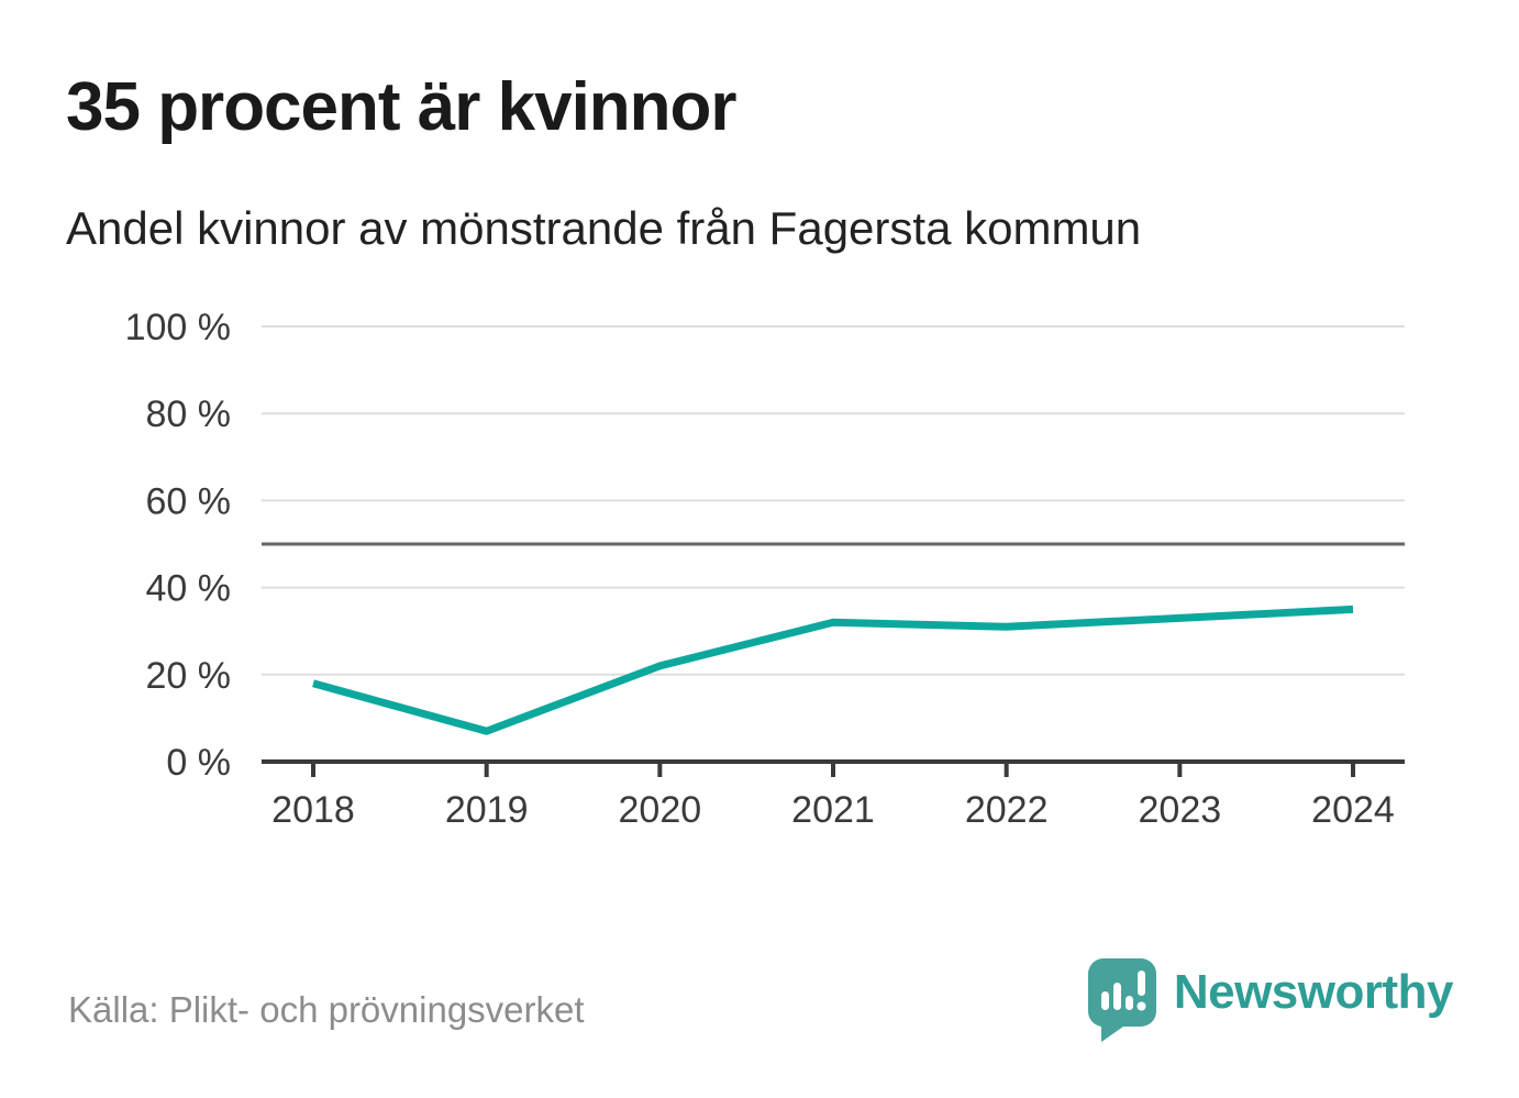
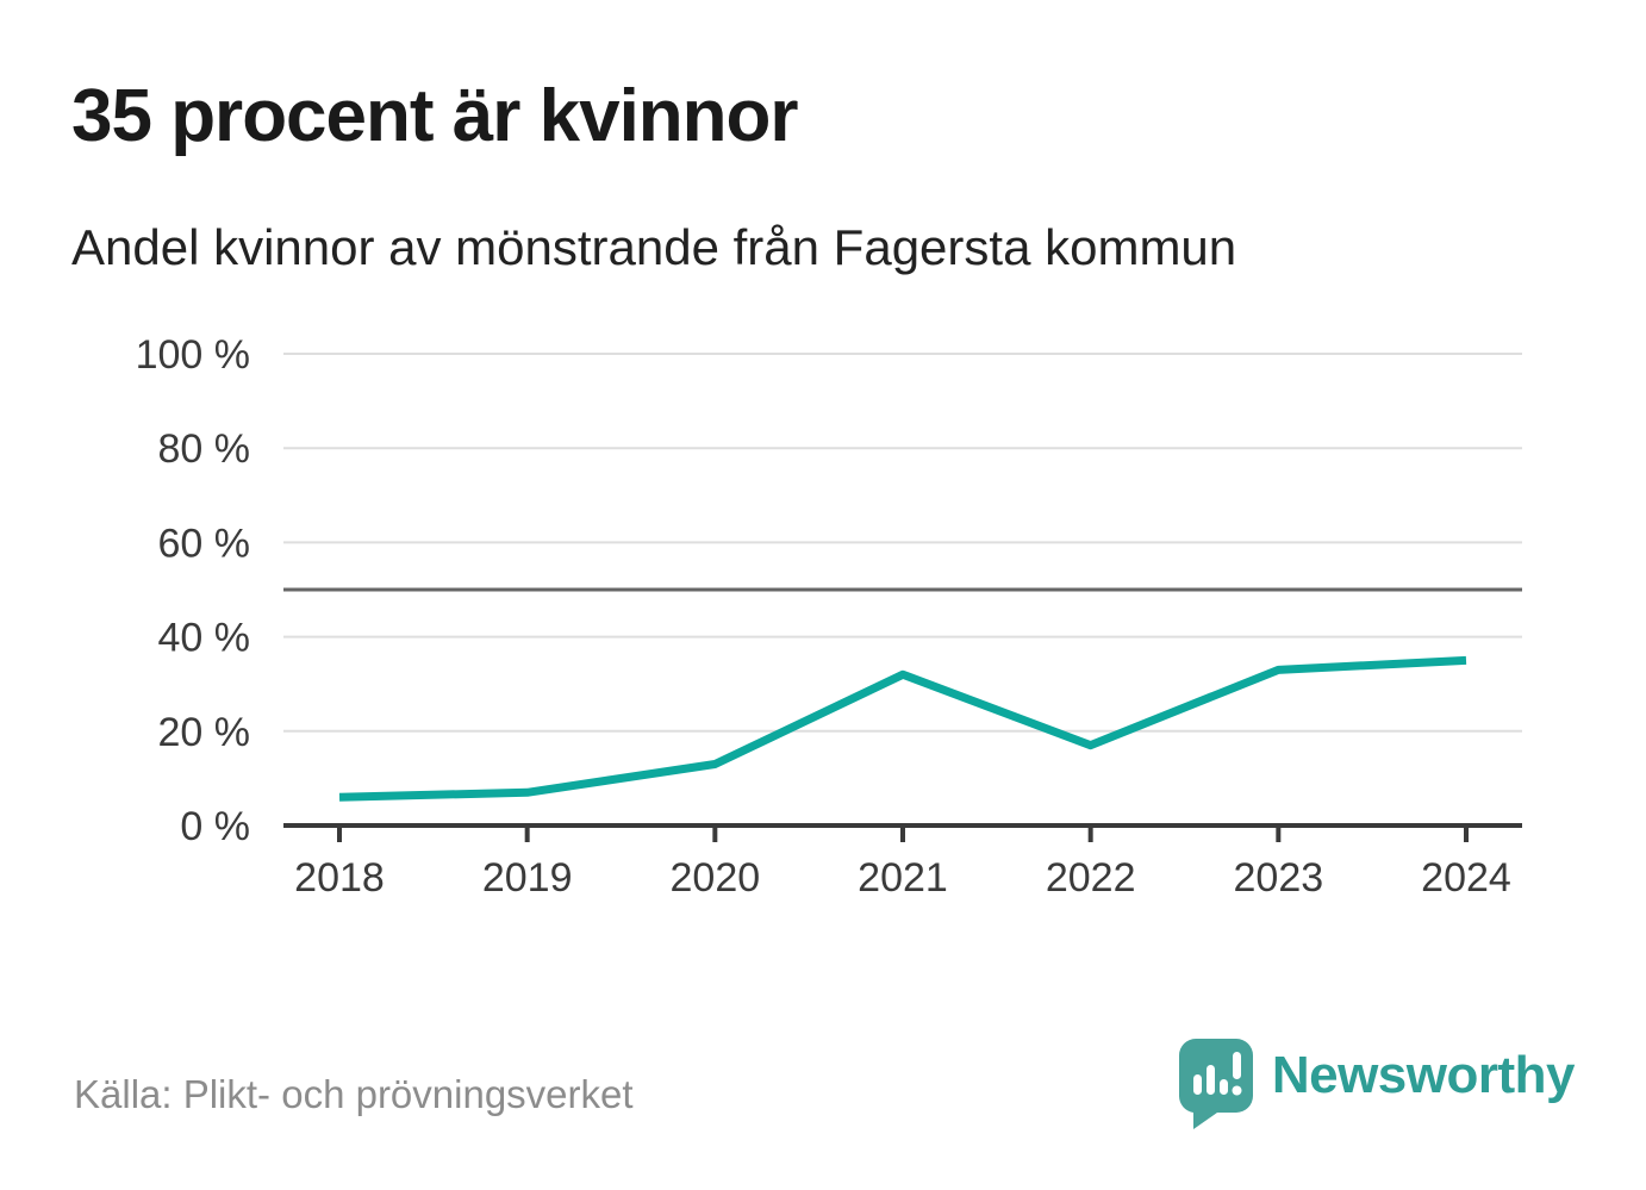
2018: 18% -> 6%
2020: 22% -> 13%
2022: 31% -> 17%
